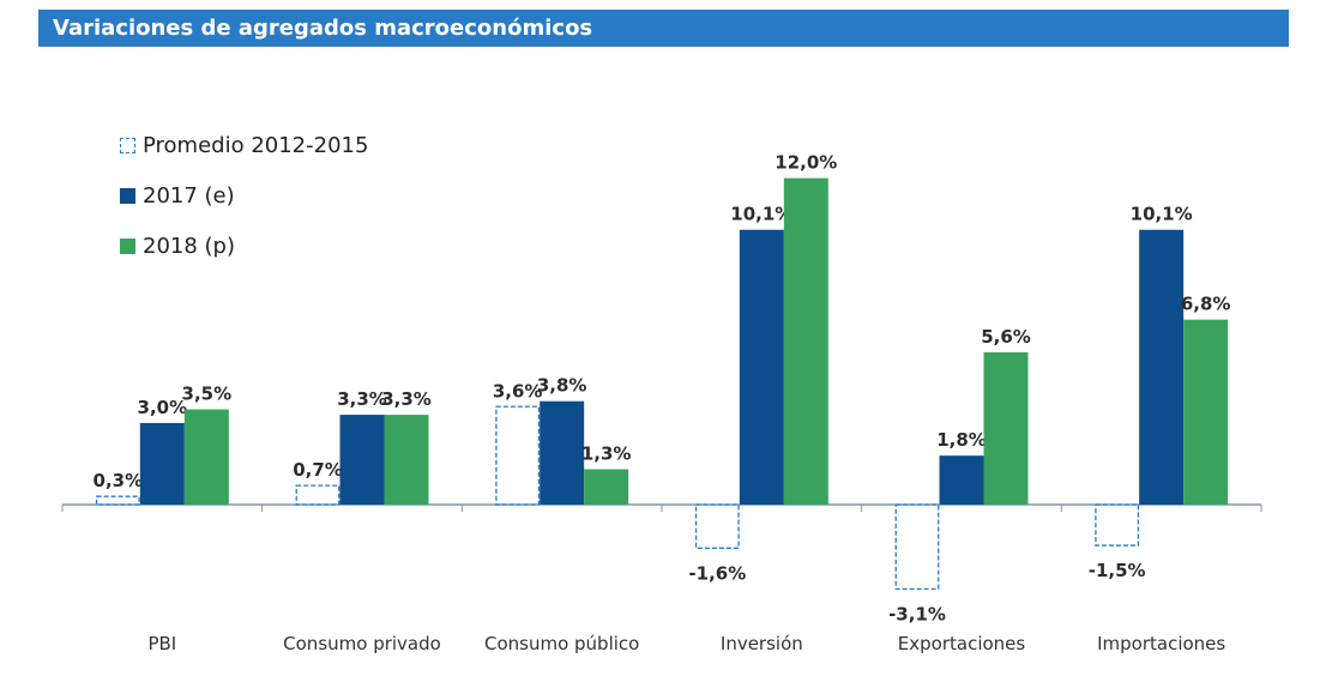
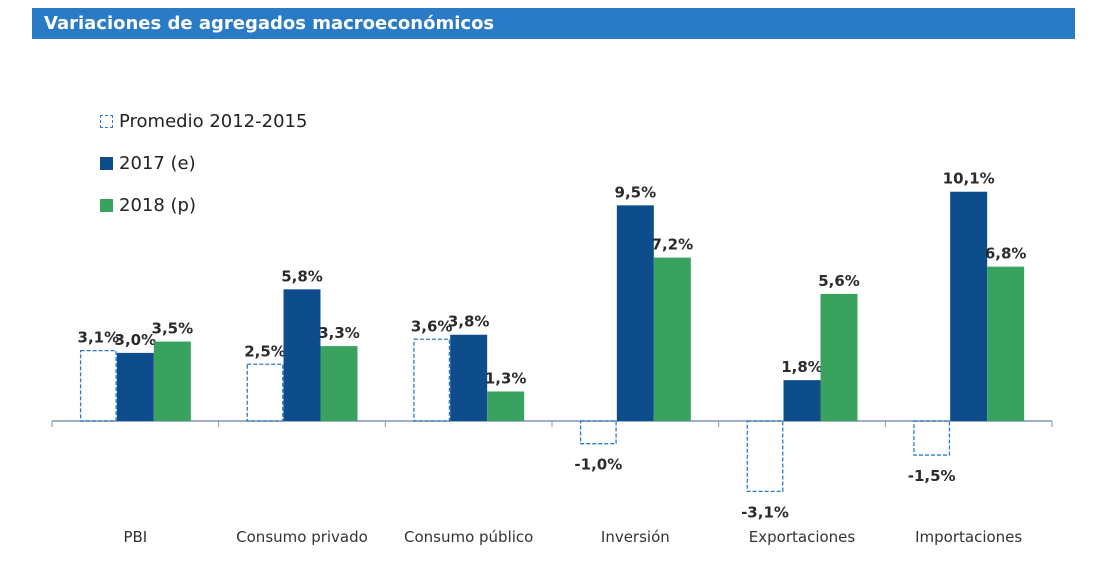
Promedio 2012-2015/PBI: 0,3% -> 3,1%
Promedio 2012-2015/Consumo privado: 0,7% -> 2,5%
2017 (e)/Consumo privado: 3,3% -> 5,8%
Promedio 2012-2015/Inversión: -1,6% -> -1,0%
2017 (e)/Inversión: 10,1% -> 9,5%
2018 (p)/Inversión: 12,0% -> 7,2%
